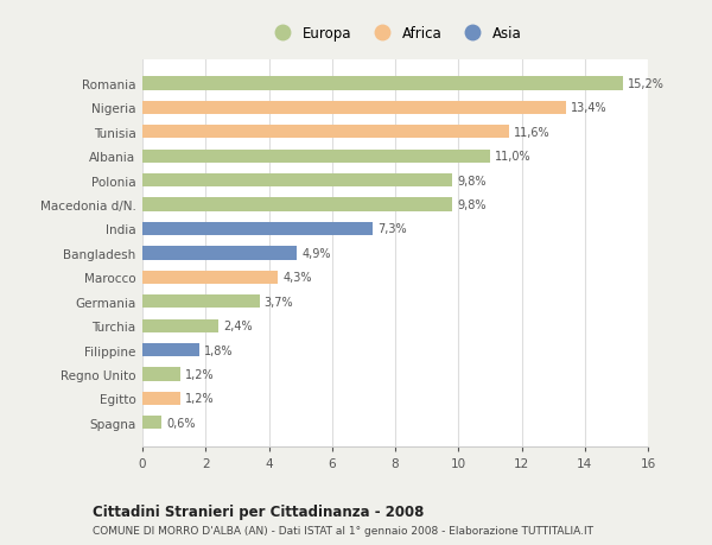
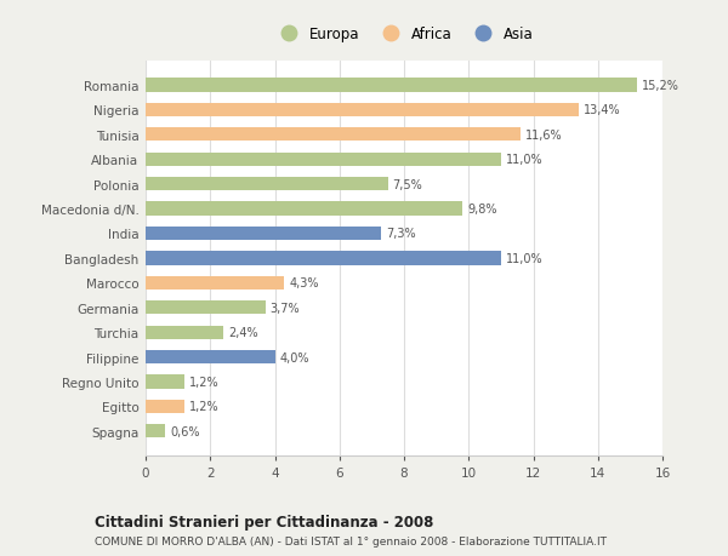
Polonia: 9,8% -> 7,5%
Bangladesh: 4,9% -> 11,0%
Filippine: 1,8% -> 4,0%
